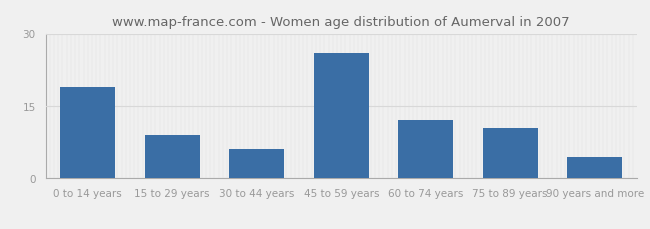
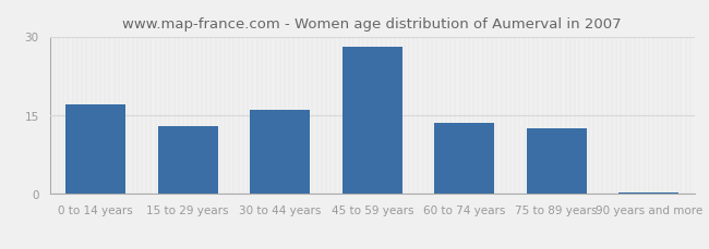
0 to 14 years: 19.0 -> 17.0
15 to 29 years: 9.0 -> 13.0
30 to 44 years: 6.0 -> 16.0
45 to 59 years: 26.0 -> 28.0
60 to 74 years: 12.0 -> 13.5
75 to 89 years: 10.5 -> 12.5
90 years and more: 4.5 -> 0.3
